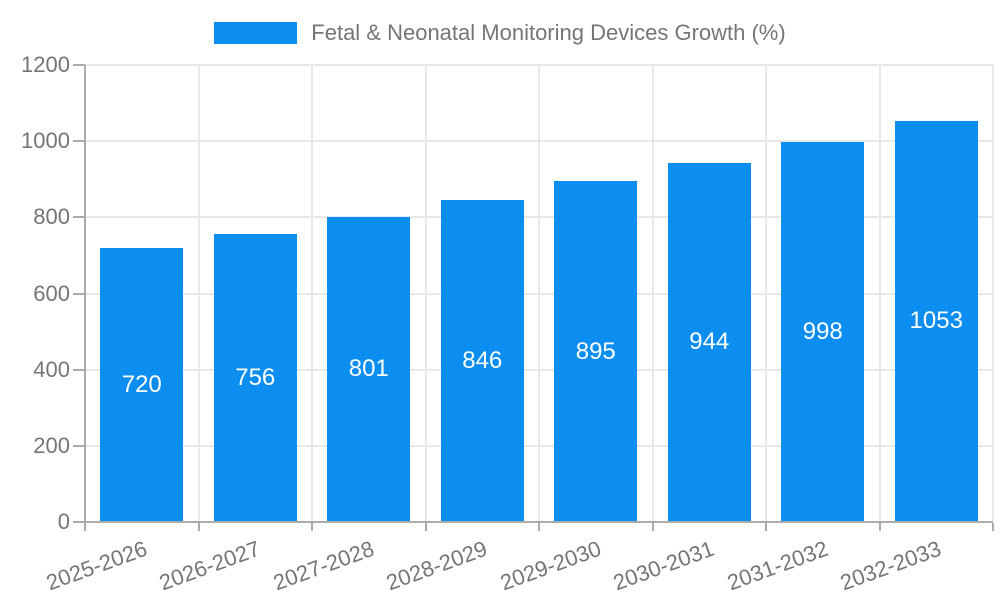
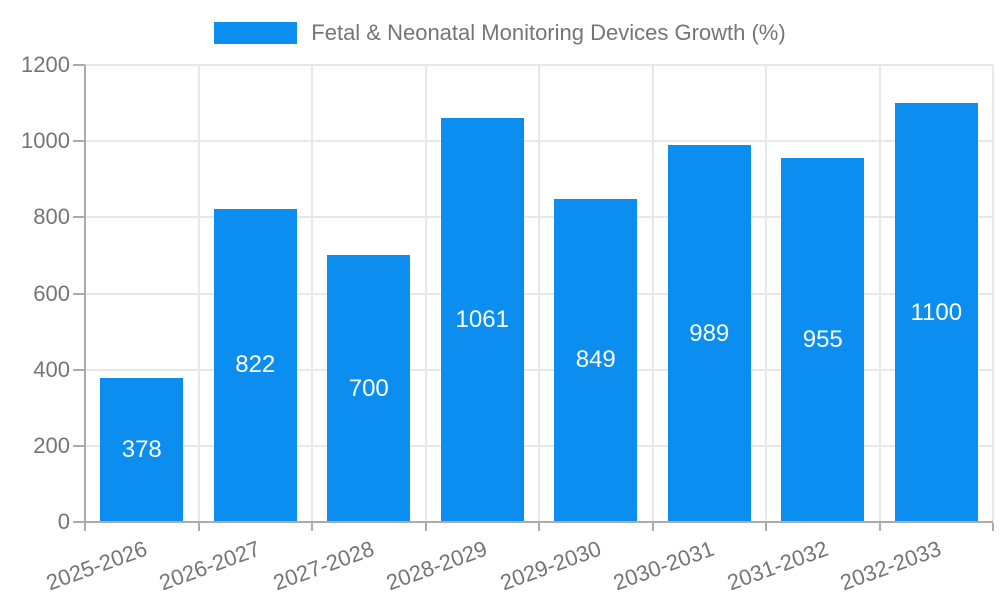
2025-2026: 720 -> 378
2026-2027: 756 -> 822
2027-2028: 801 -> 700
2028-2029: 846 -> 1061
2029-2030: 895 -> 849
2030-2031: 944 -> 989
2031-2032: 998 -> 955
2032-2033: 1053 -> 1100
